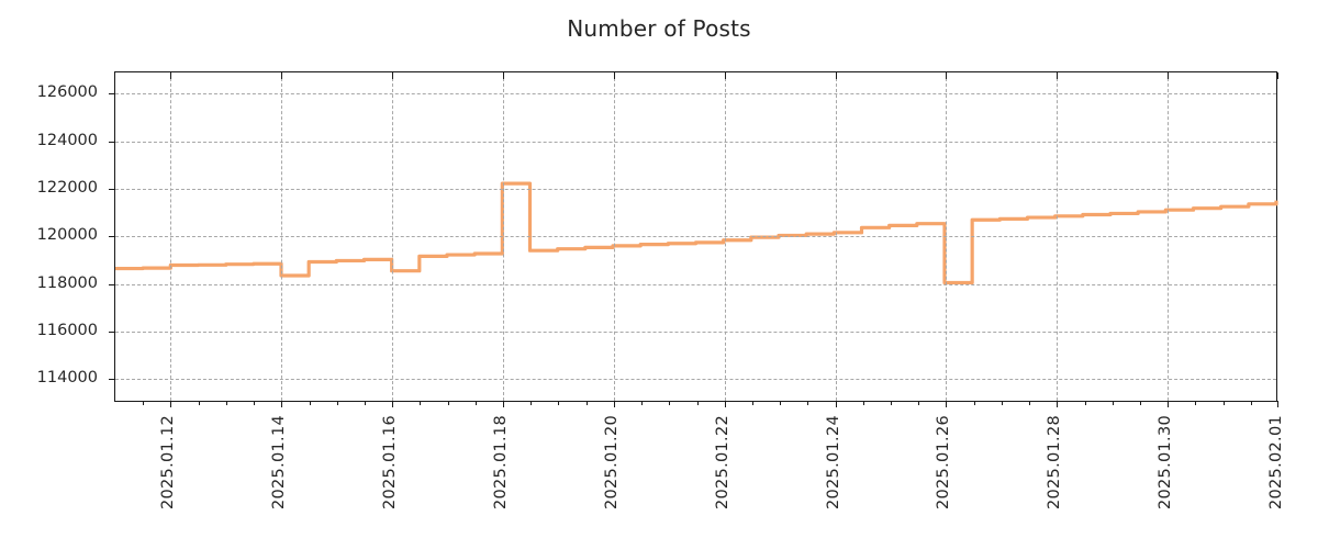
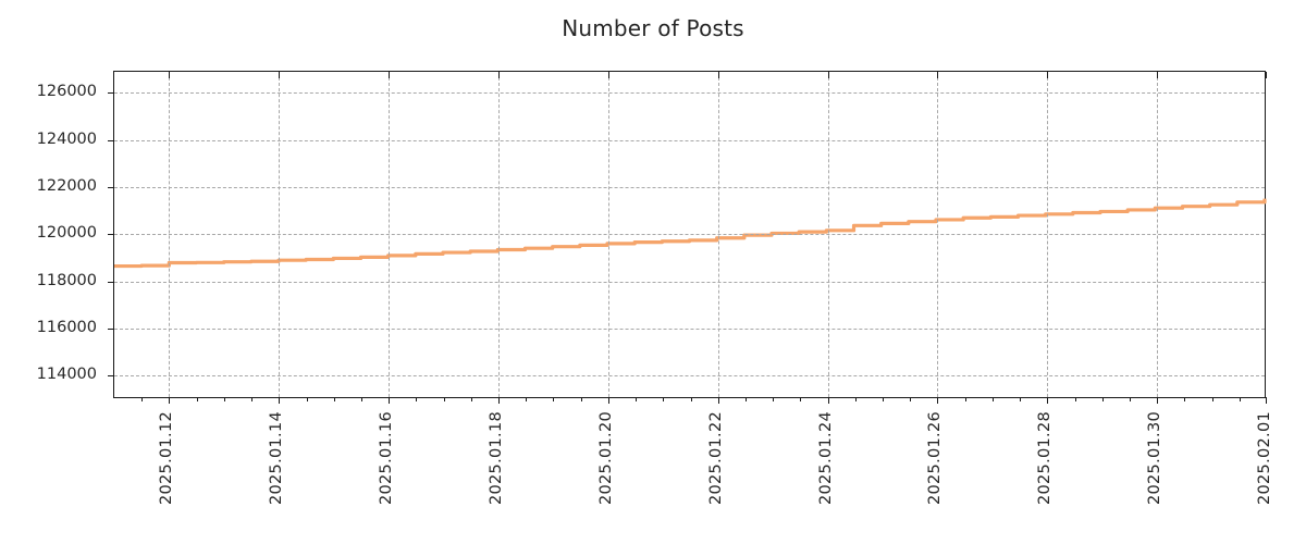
2025.01.14: 118300 -> 118800
2025.01.16: 118500 -> 119000
2025.01.18: 122200 -> 119300
2025.01.26: 118000 -> 120600
